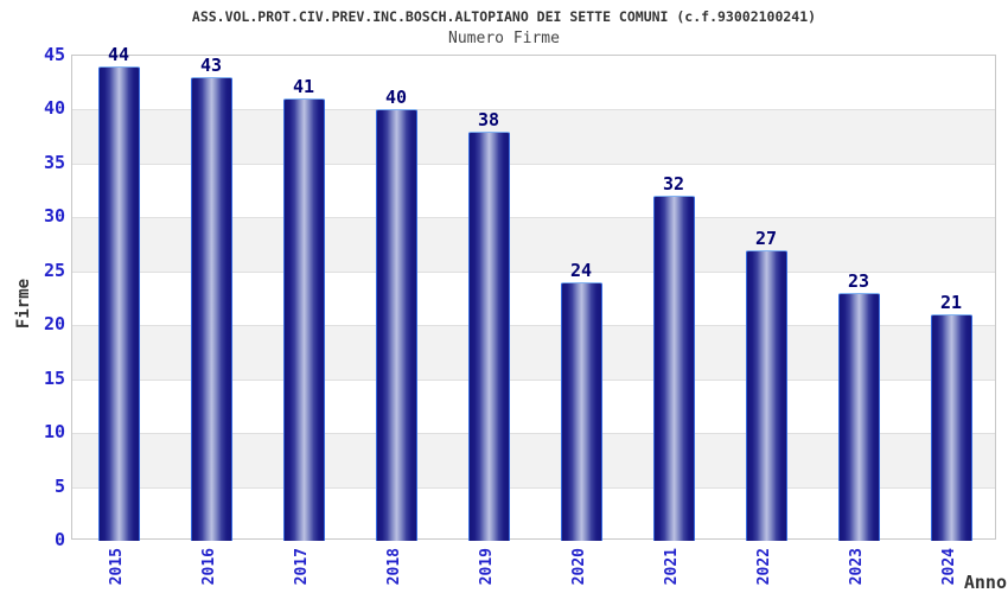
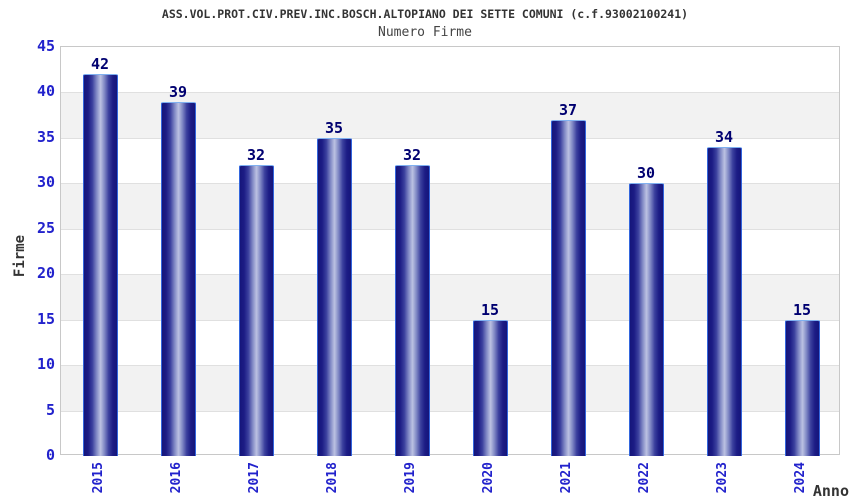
2015: 44 -> 42
2016: 43 -> 39
2017: 41 -> 32
2018: 40 -> 35
2019: 38 -> 32
2020: 24 -> 15
2021: 32 -> 37
2022: 27 -> 30
2023: 23 -> 34
2024: 21 -> 15
